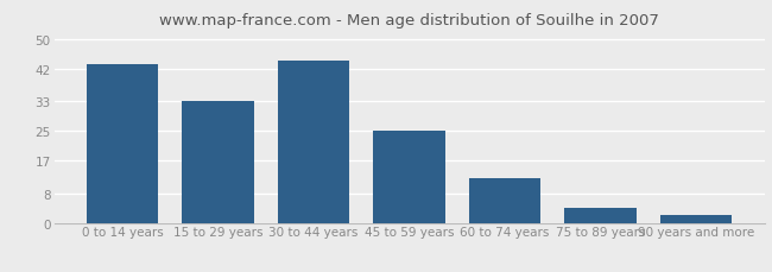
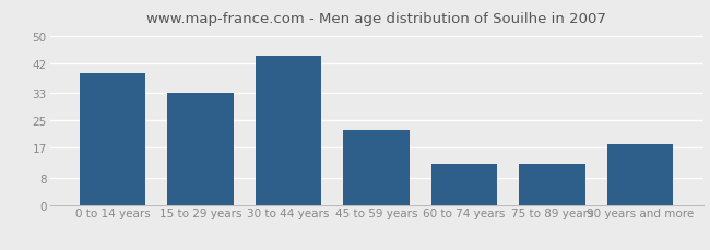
0 to 14 years: 43 -> 39
45 to 59 years: 25 -> 22
75 to 89 years: 4 -> 12
90 years and more: 2 -> 18
